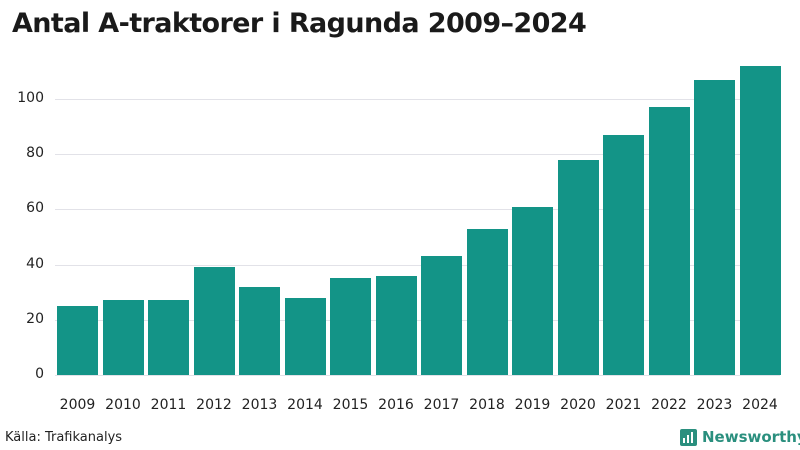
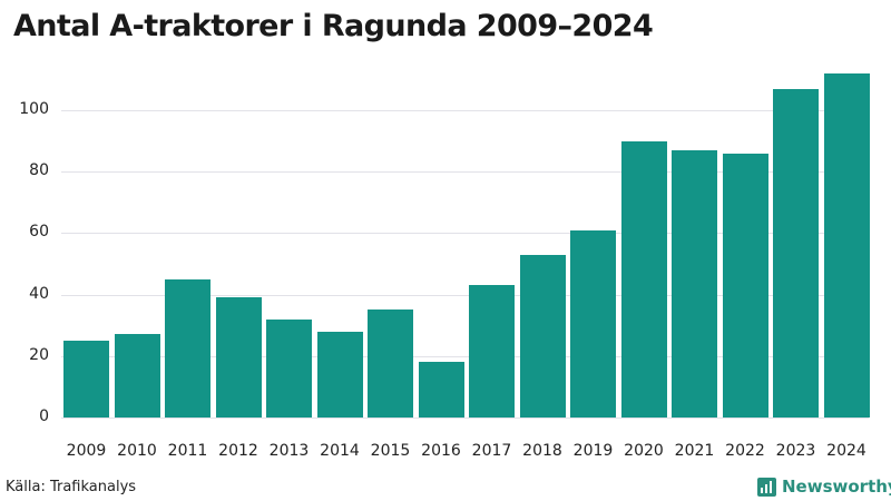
2011: 27 -> 45
2016: 36 -> 18
2020: 78 -> 90
2022: 97 -> 86
